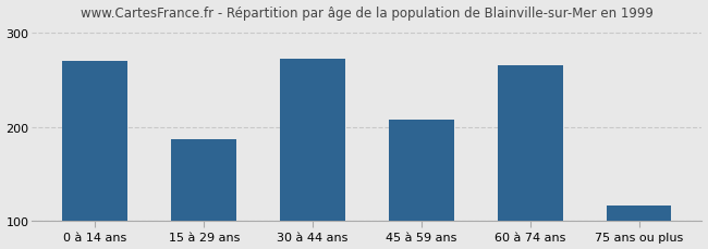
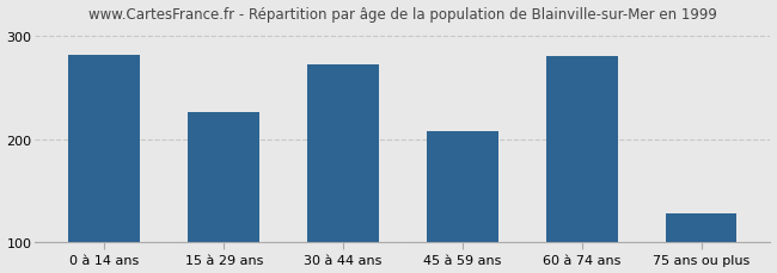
0 à 14 ans: 270 -> 282
15 à 29 ans: 187 -> 226
60 à 74 ans: 265 -> 280
75 ans ou plus: 116 -> 128
